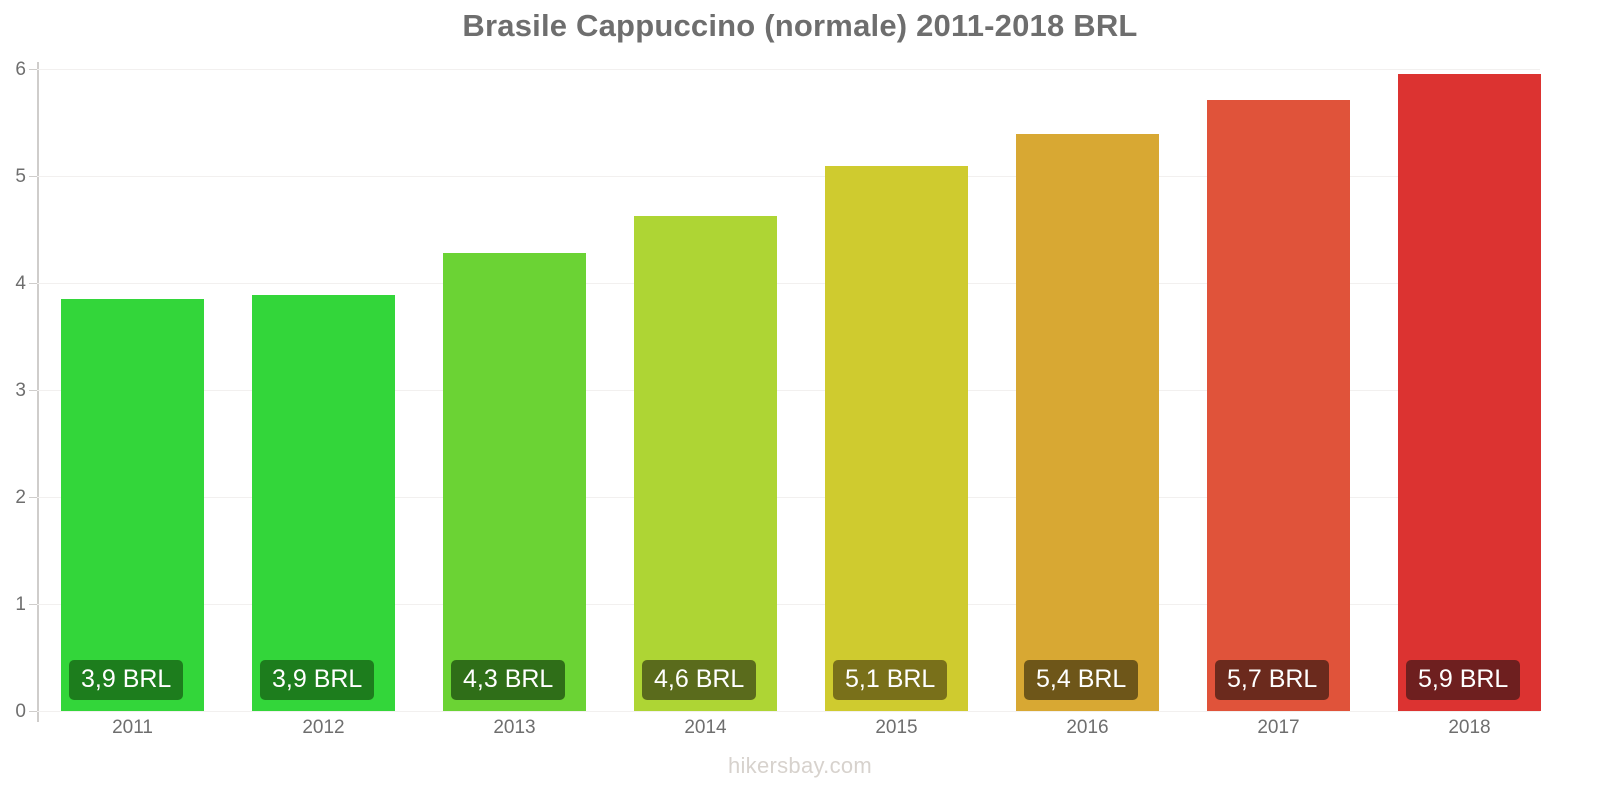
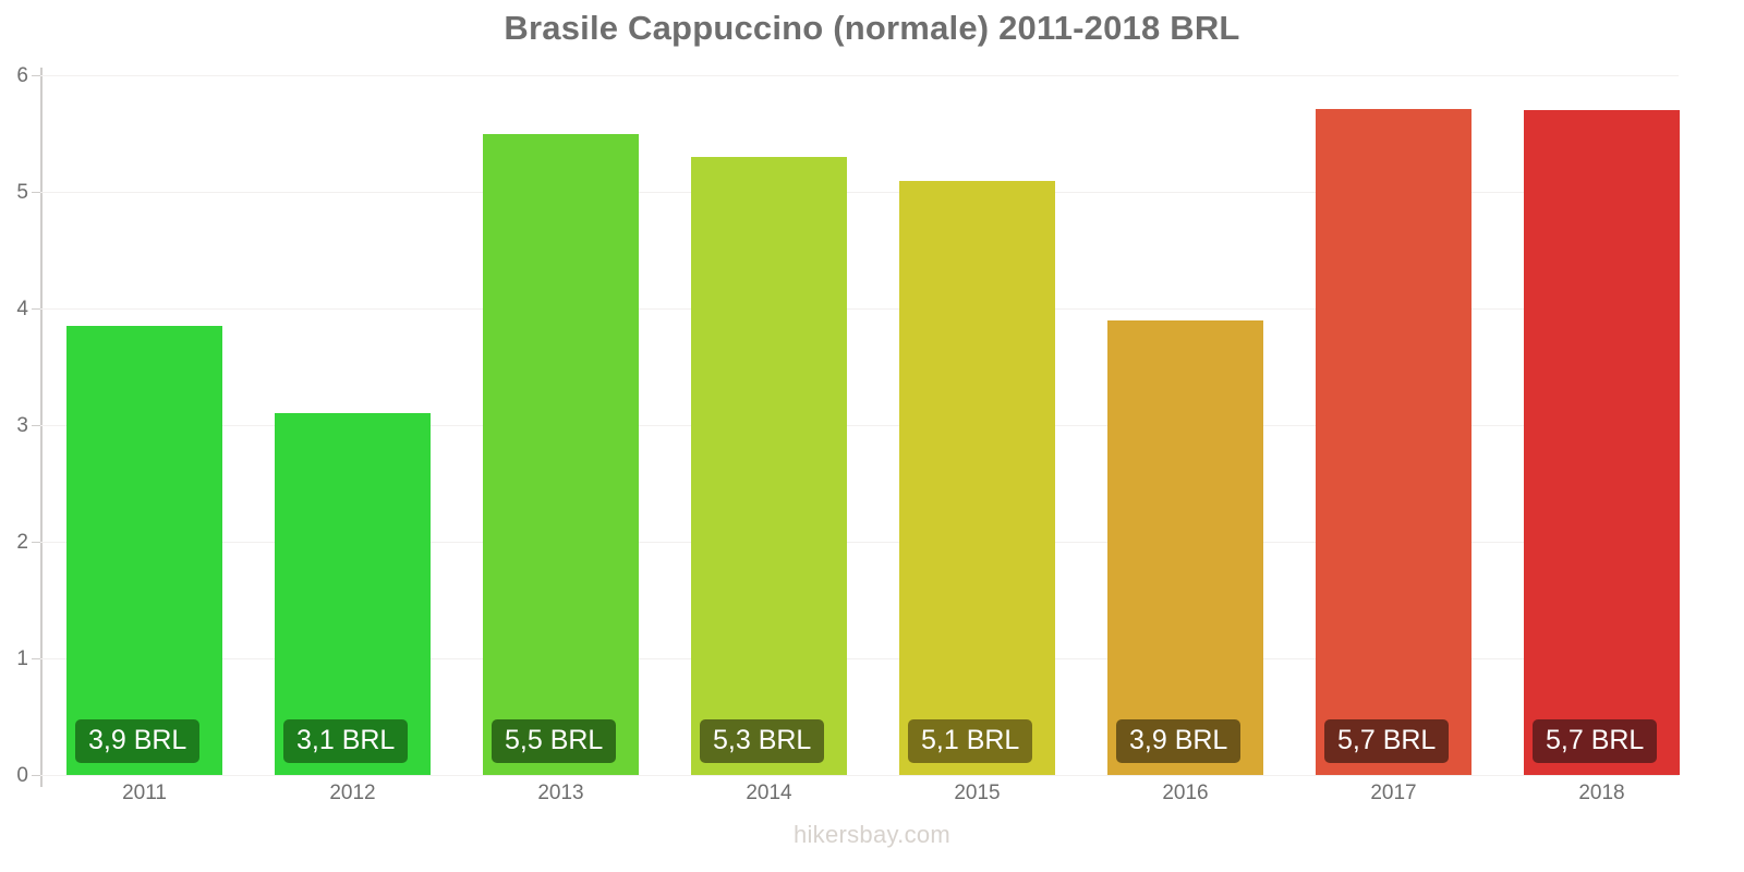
2012: 3,9 -> 3,1
2013: 4,3 -> 5,5
2014: 4,6 -> 5,3
2016: 5,4 -> 3,9
2018: 5,9 -> 5,7
